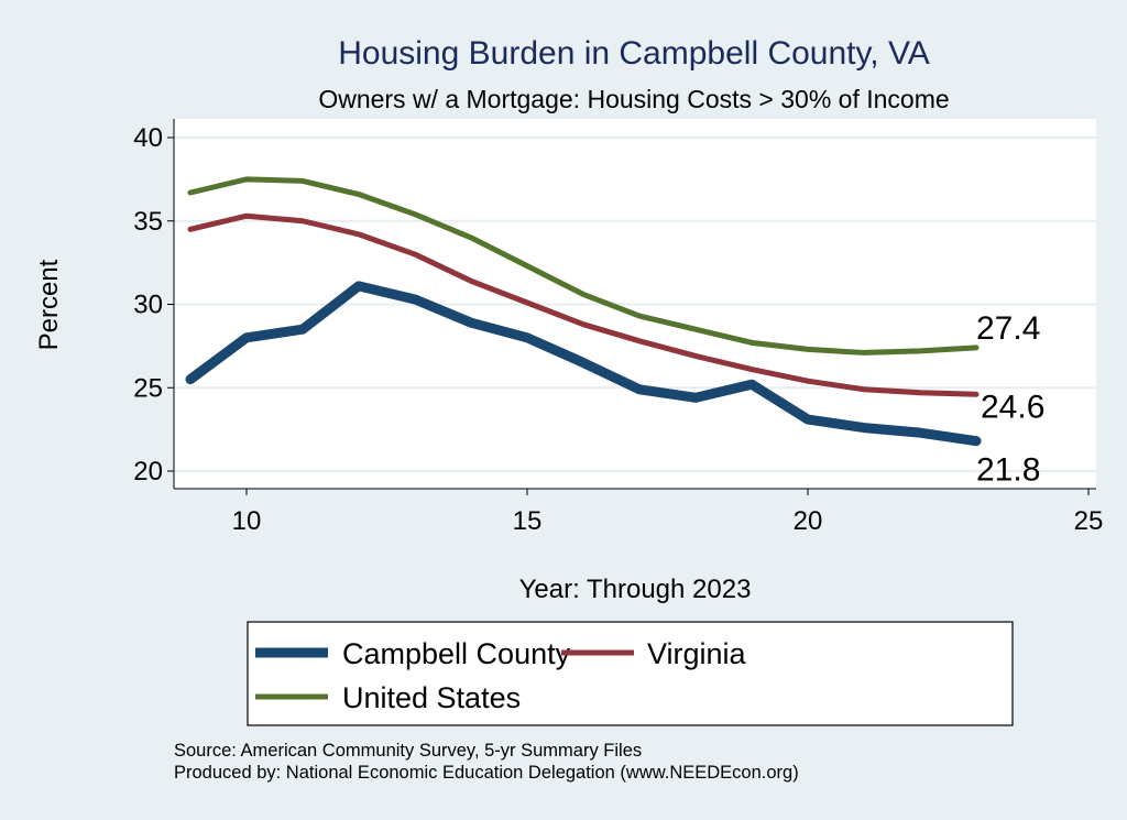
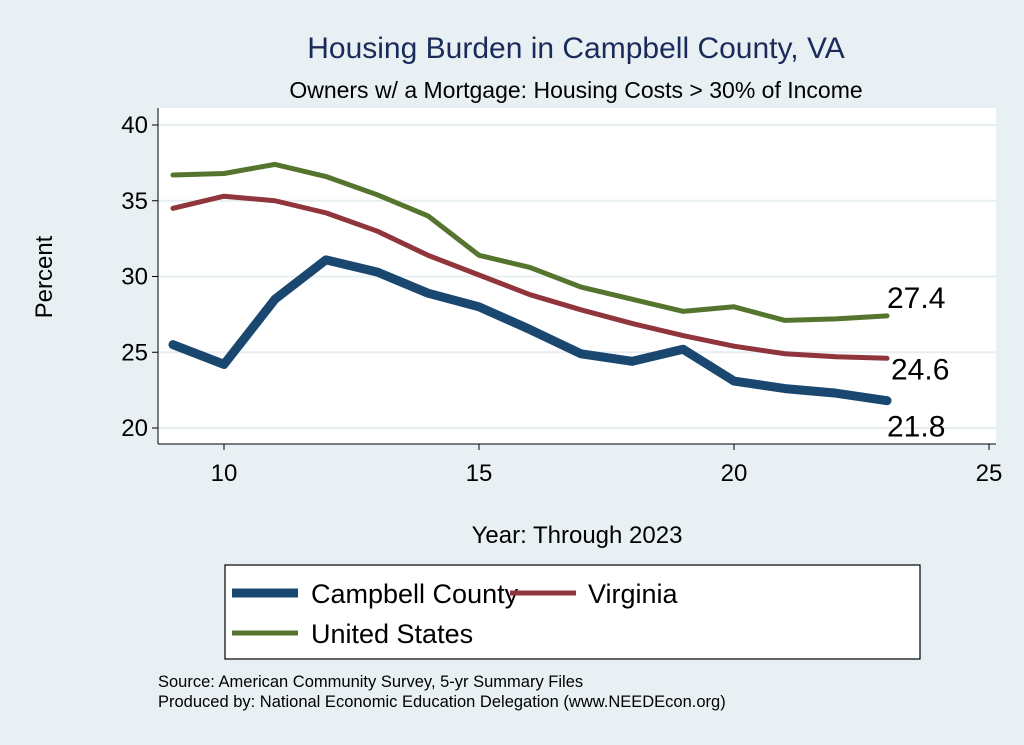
Campbell County/10: 28.0 -> 24.2
United States/10: 37.5 -> 36.8
United States/15: 32.3 -> 31.4
United States/20: 27.3 -> 28.0
